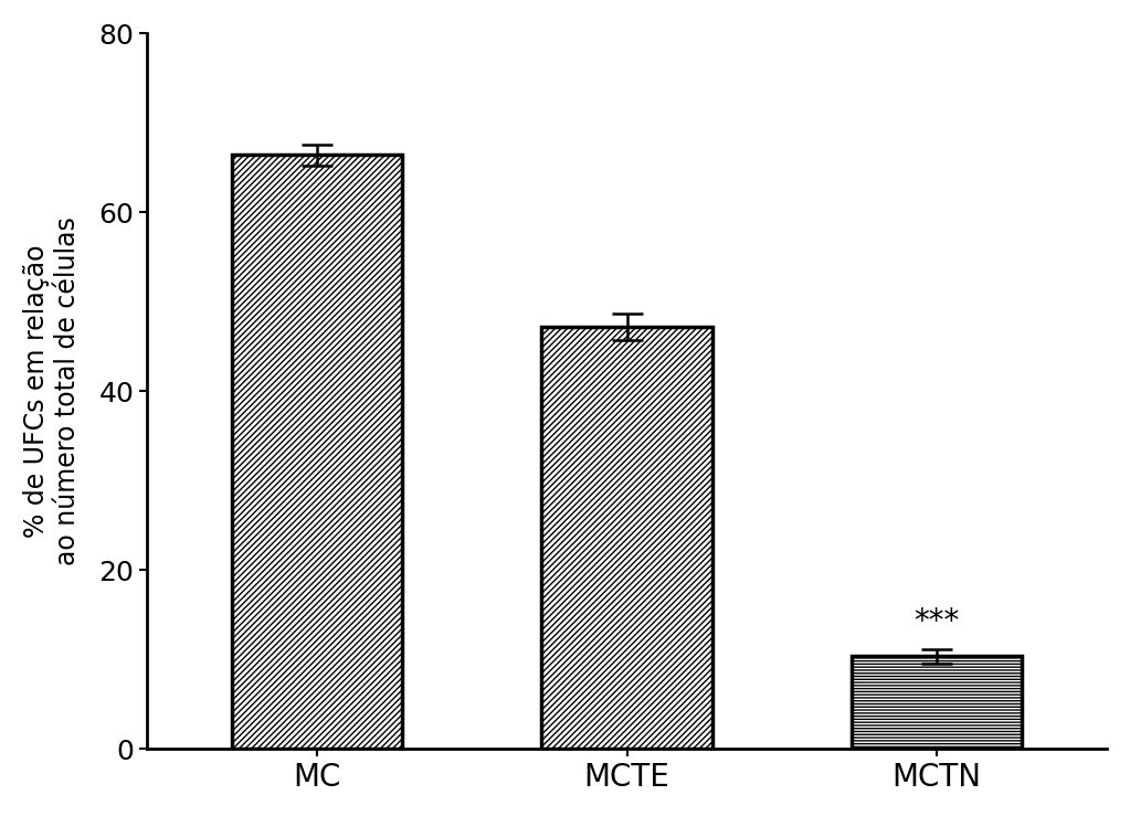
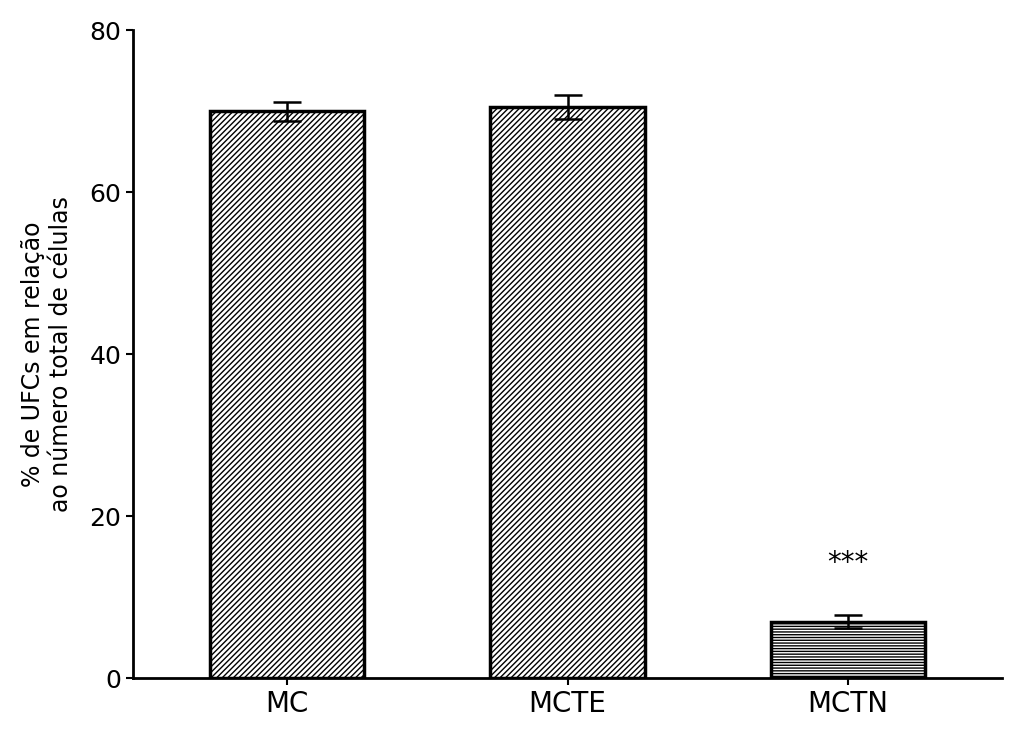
MC: 66.4 -> 70.0
MCTE: 47.2 -> 70.5
MCTN: 10.4 -> 7.0
